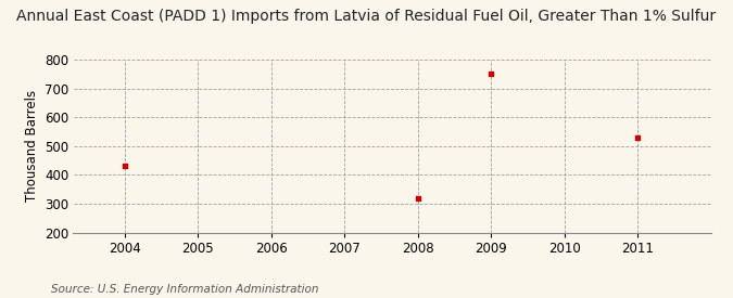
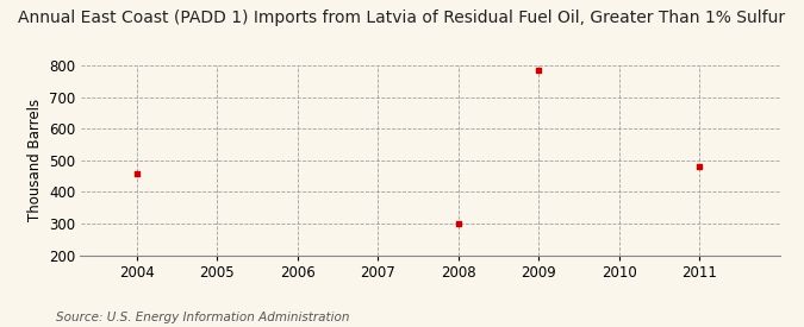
2004: 430 -> 457
2008: 320 -> 300
2009: 750 -> 785
2011: 530 -> 481
